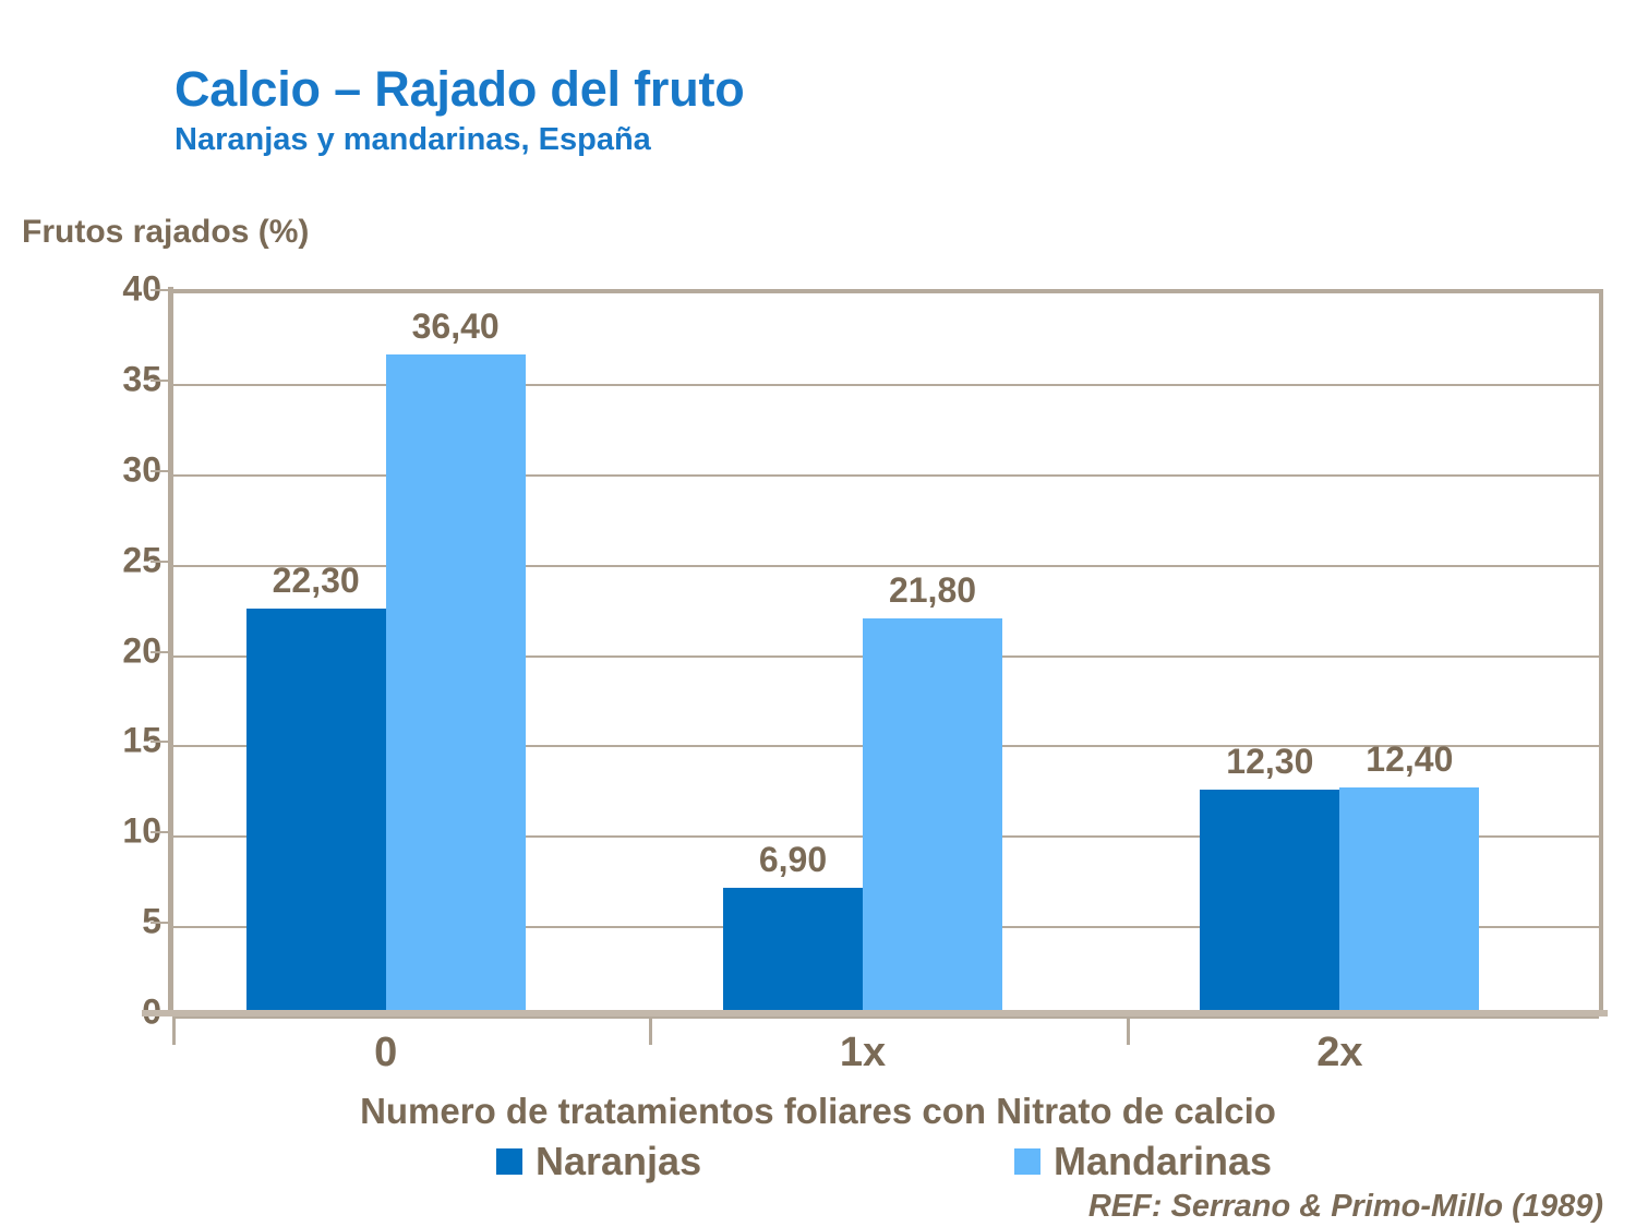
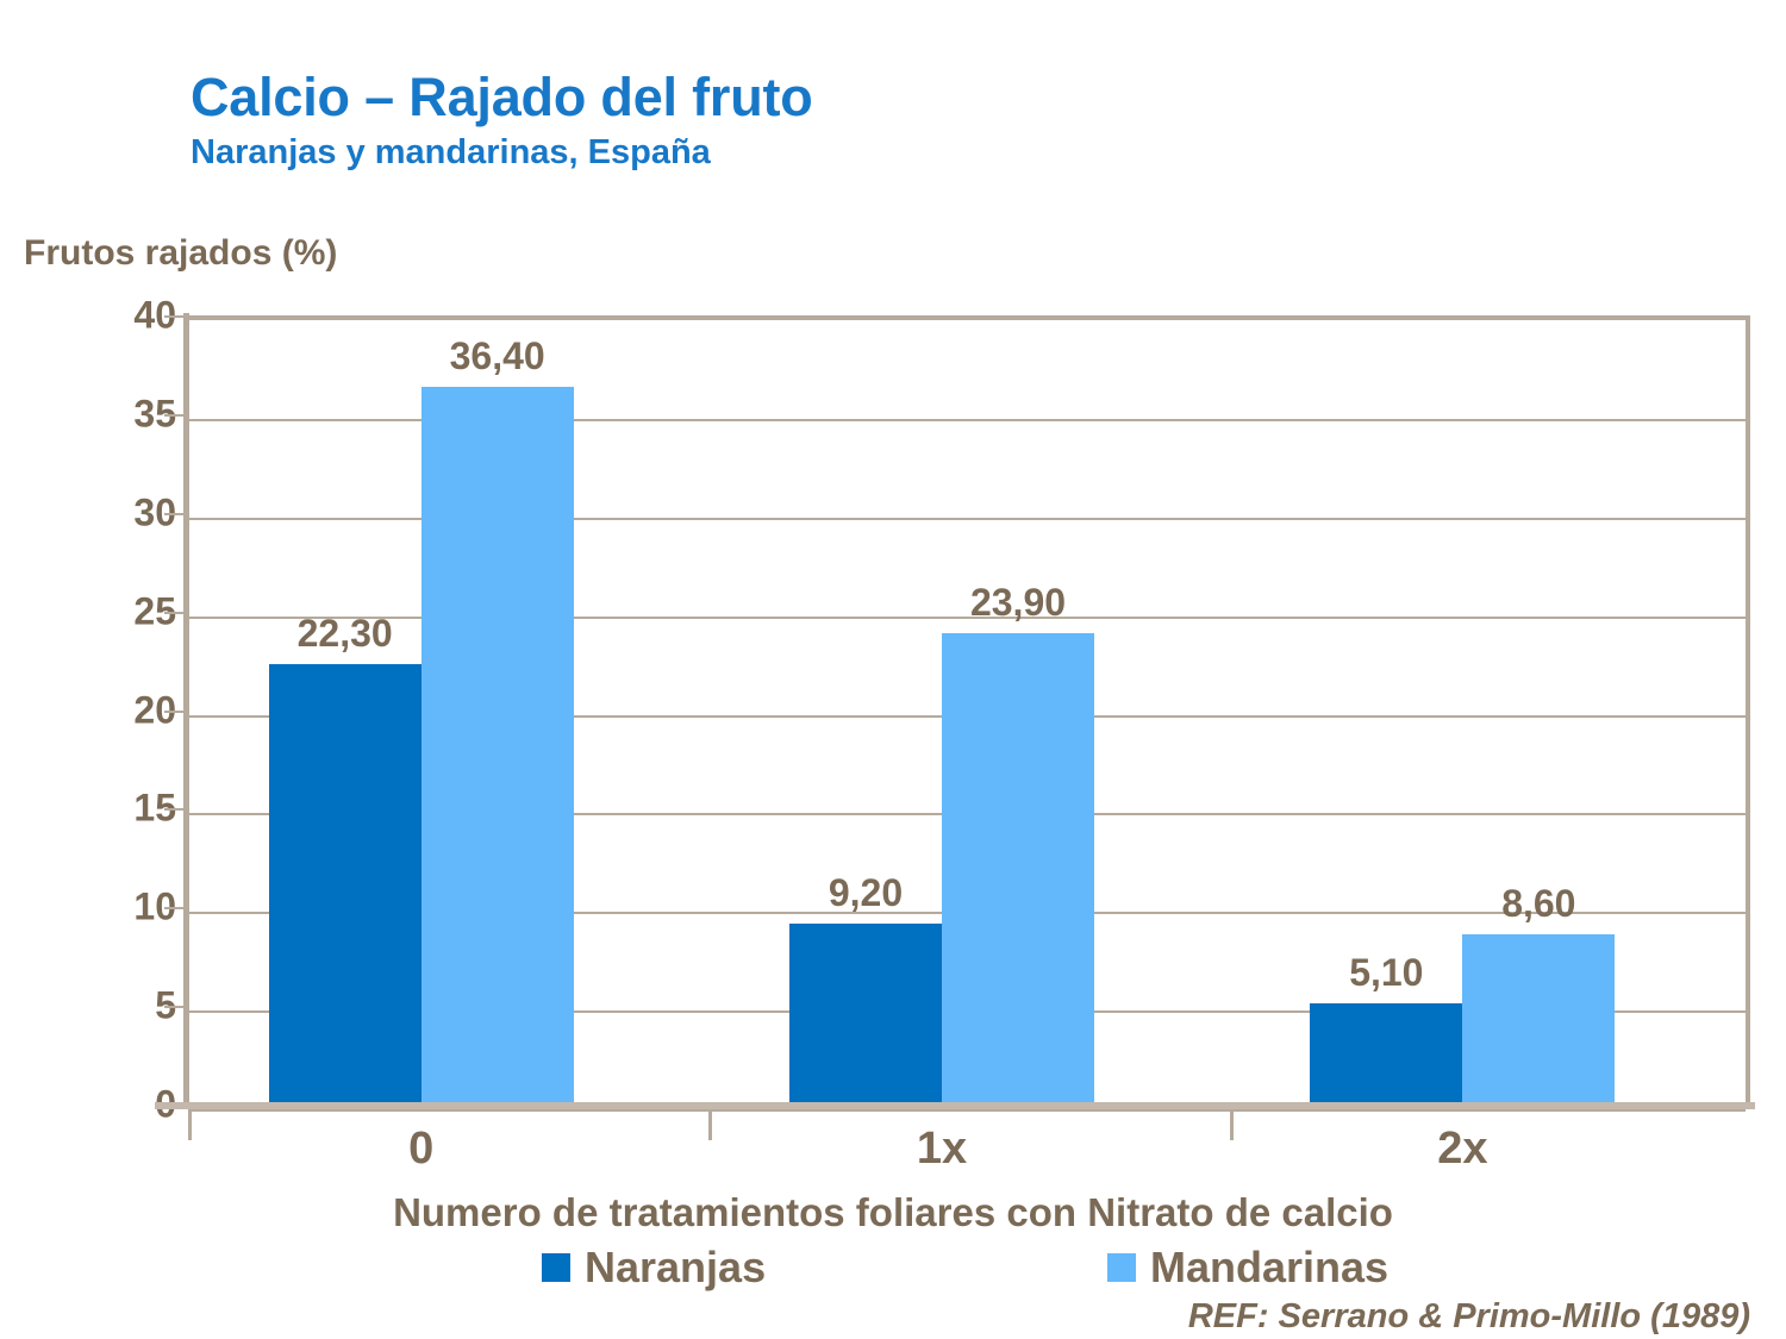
Naranjas/1x: 6,90 -> 9,20
Mandarinas/1x: 21,80 -> 23,90
Naranjas/2x: 12,30 -> 5,10
Mandarinas/2x: 12,40 -> 8,60
